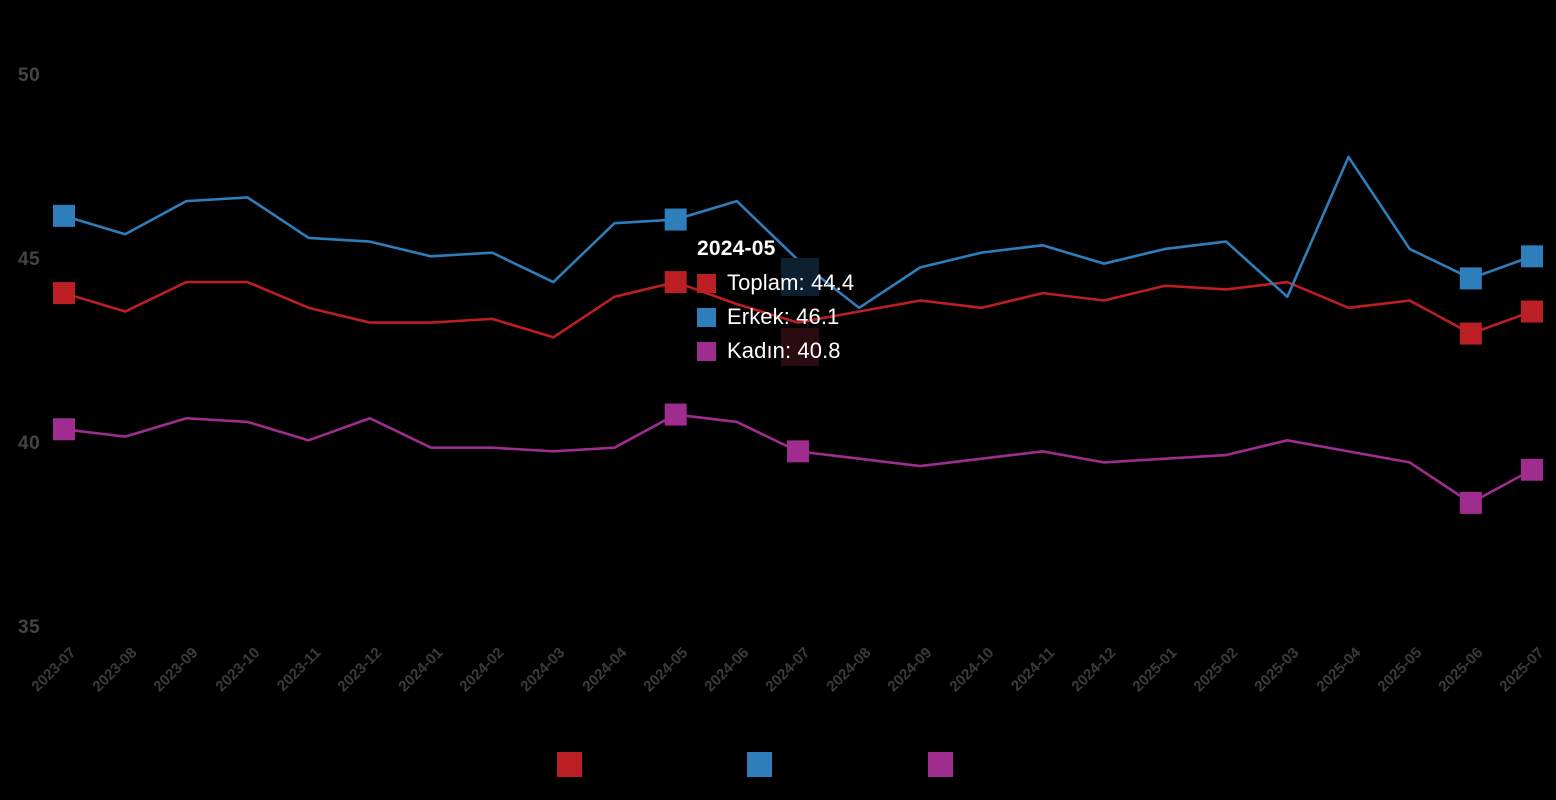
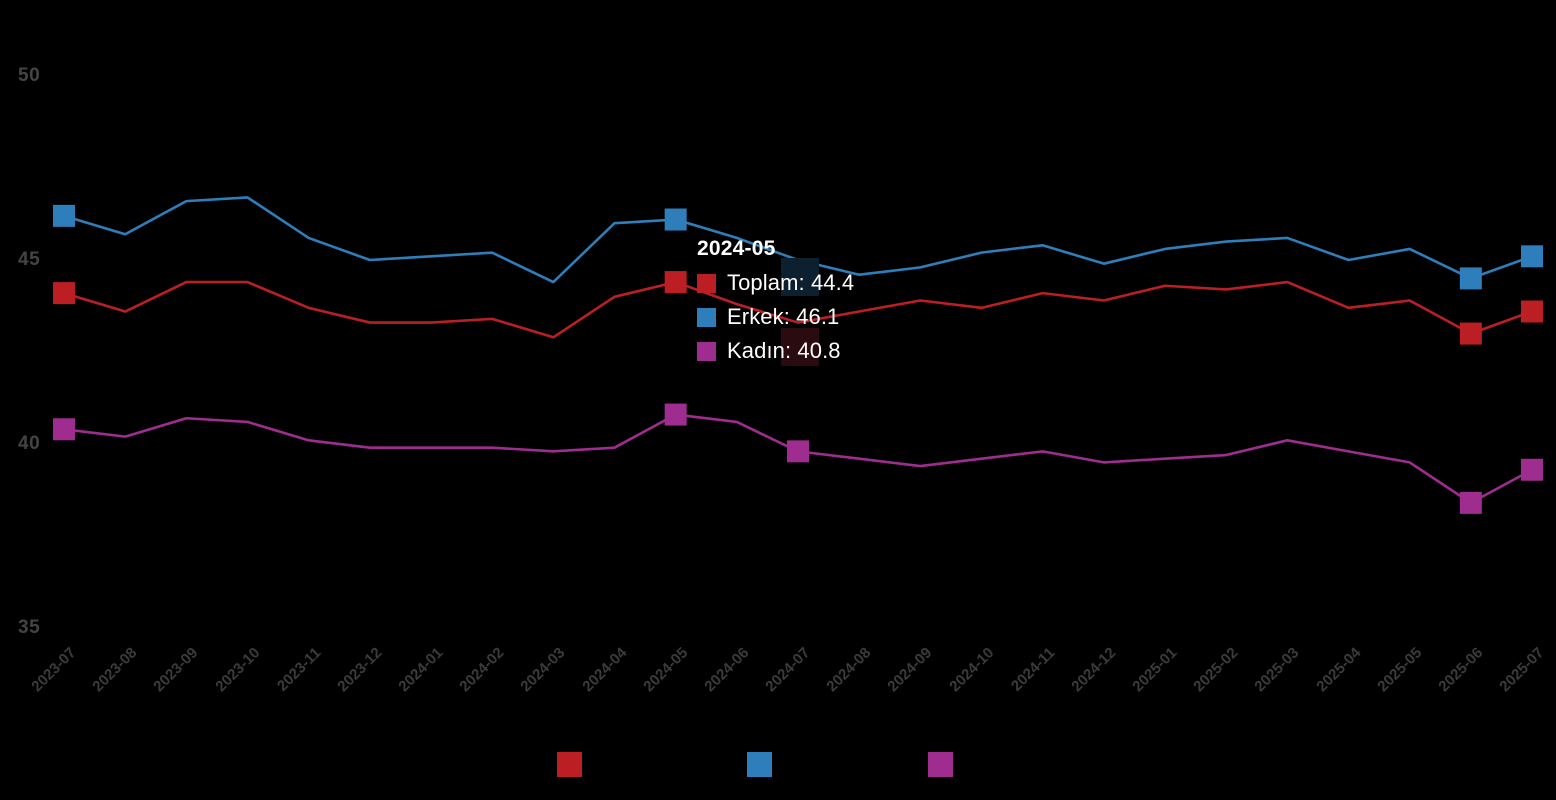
Erkek/2023-12: 45.5 -> 45.0
Kadın/2023-12: 40.7 -> 39.9
Erkek/2024-06: 46.6 -> 45.6
Erkek/2024-08: 43.7 -> 44.6
Erkek/2025-03: 44.0 -> 45.6
Erkek/2025-04: 47.8 -> 45.0
